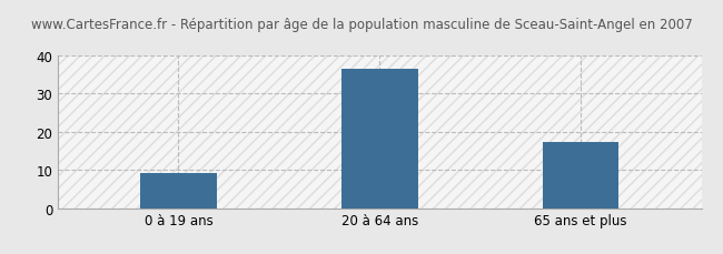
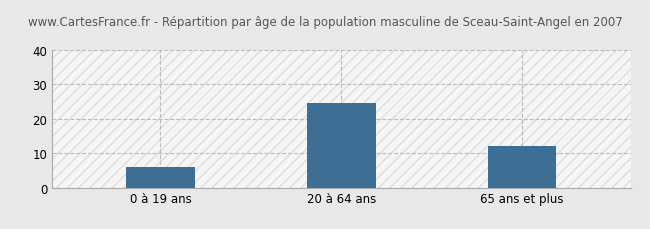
0 à 19 ans: 9.3 -> 6.0
20 à 64 ans: 36.5 -> 24.5
65 ans et plus: 17.2 -> 12.0
